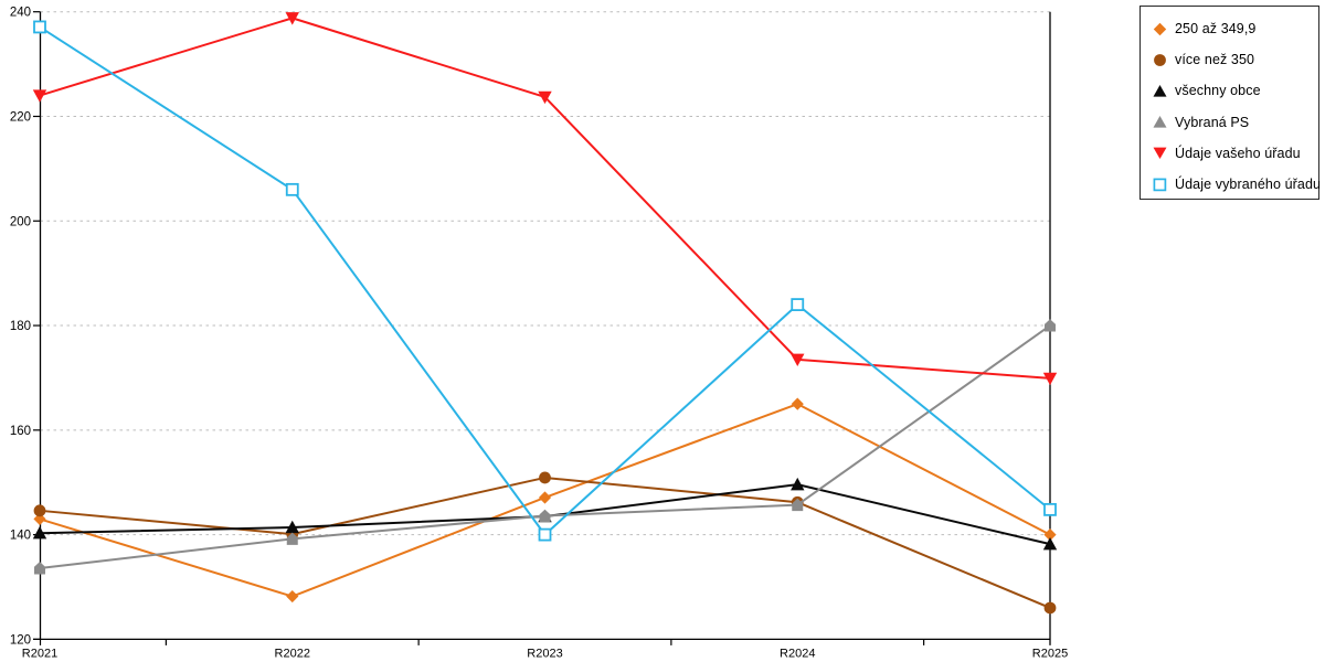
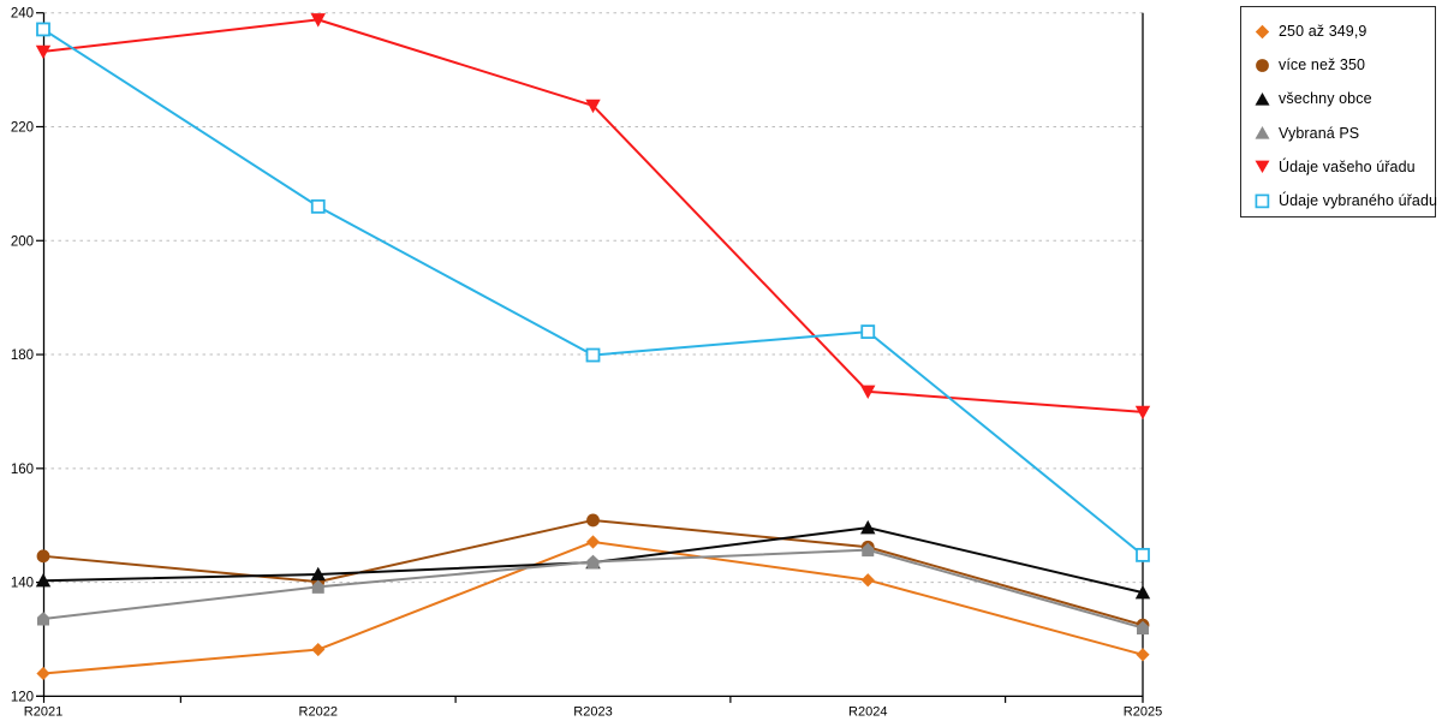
250 až 349,9/R2021: 143 -> 124
Údaje vašeho úřadu/R2021: 224 -> 233
Údaje vybraného úřadu/R2023: 140 -> 180
250 až 349,9/R2024: 165 -> 140
250 až 349,9/R2025: 140 -> 127
více než 350/R2025: 126 -> 132
Vybraná PS/R2025: 180 -> 132
